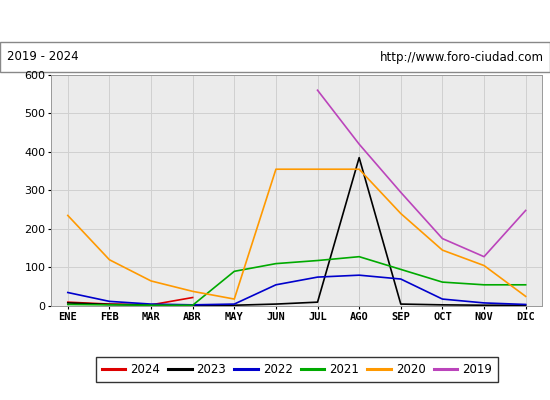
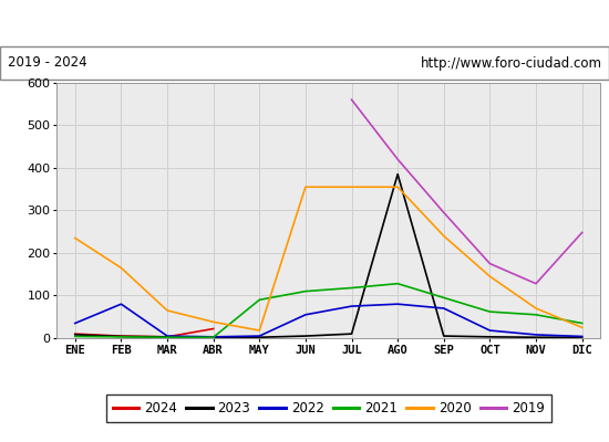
2022/FEB: 12 -> 80
2020/FEB: 120 -> 165
2020/NOV: 105 -> 70
2021/DIC: 55 -> 35
